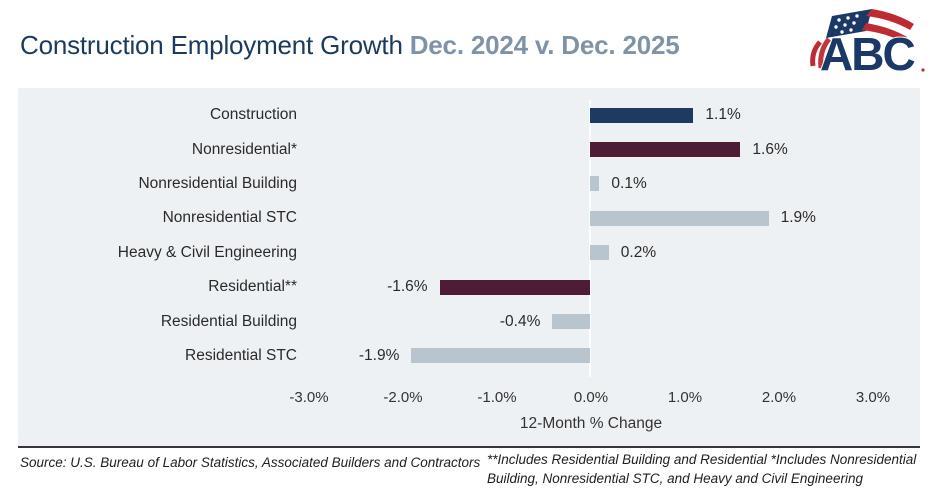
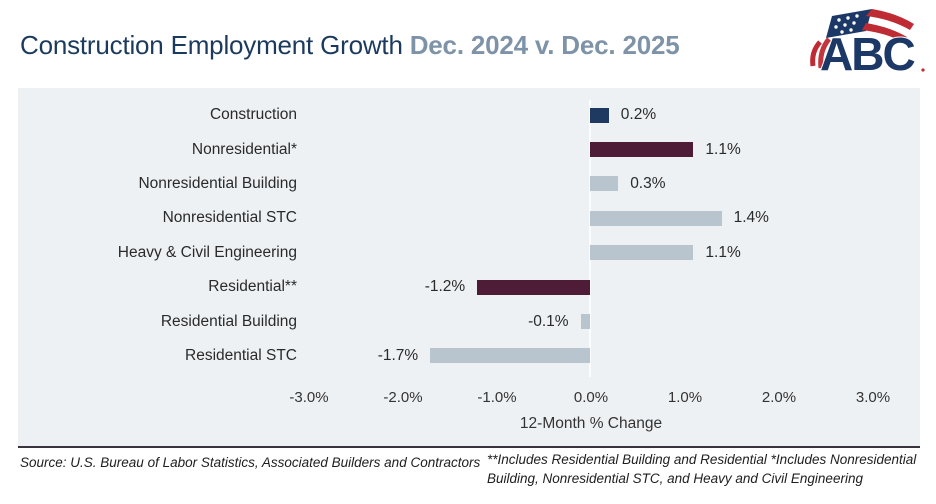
Construction: 1.1% -> 0.2%
Nonresidential*: 1.6% -> 1.1%
Nonresidential Building: 0.1% -> 0.3%
Nonresidential STC: 1.9% -> 1.4%
Heavy & Civil Engineering: 0.2% -> 1.1%
Residential**: -1.6% -> -1.2%
Residential Building: -0.4% -> -0.1%
Residential STC: -1.9% -> -1.7%
